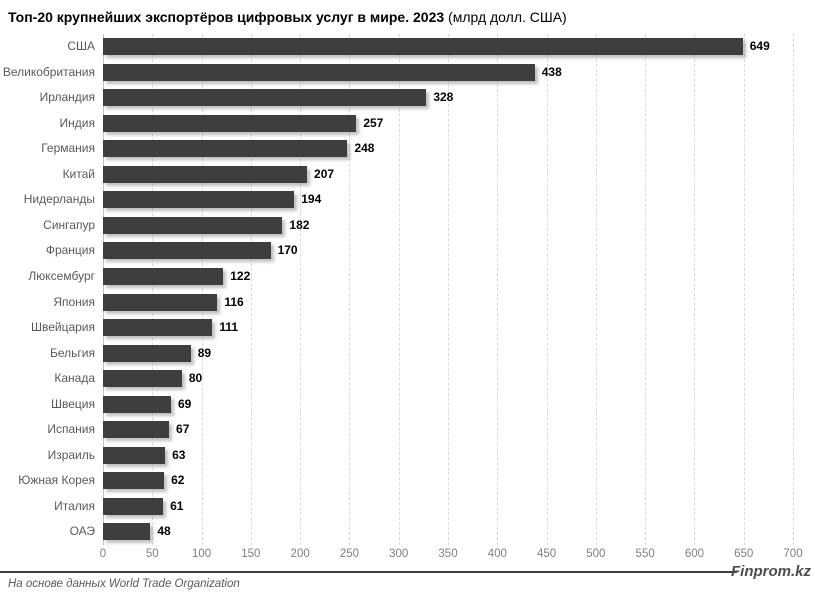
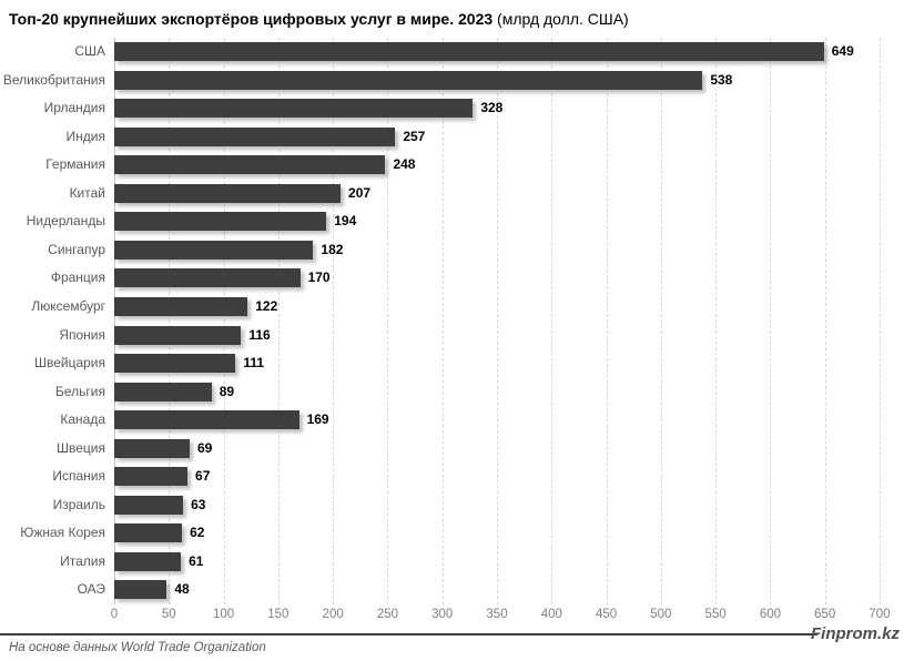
Великобритания: 438 -> 538
Канада: 80 -> 169
